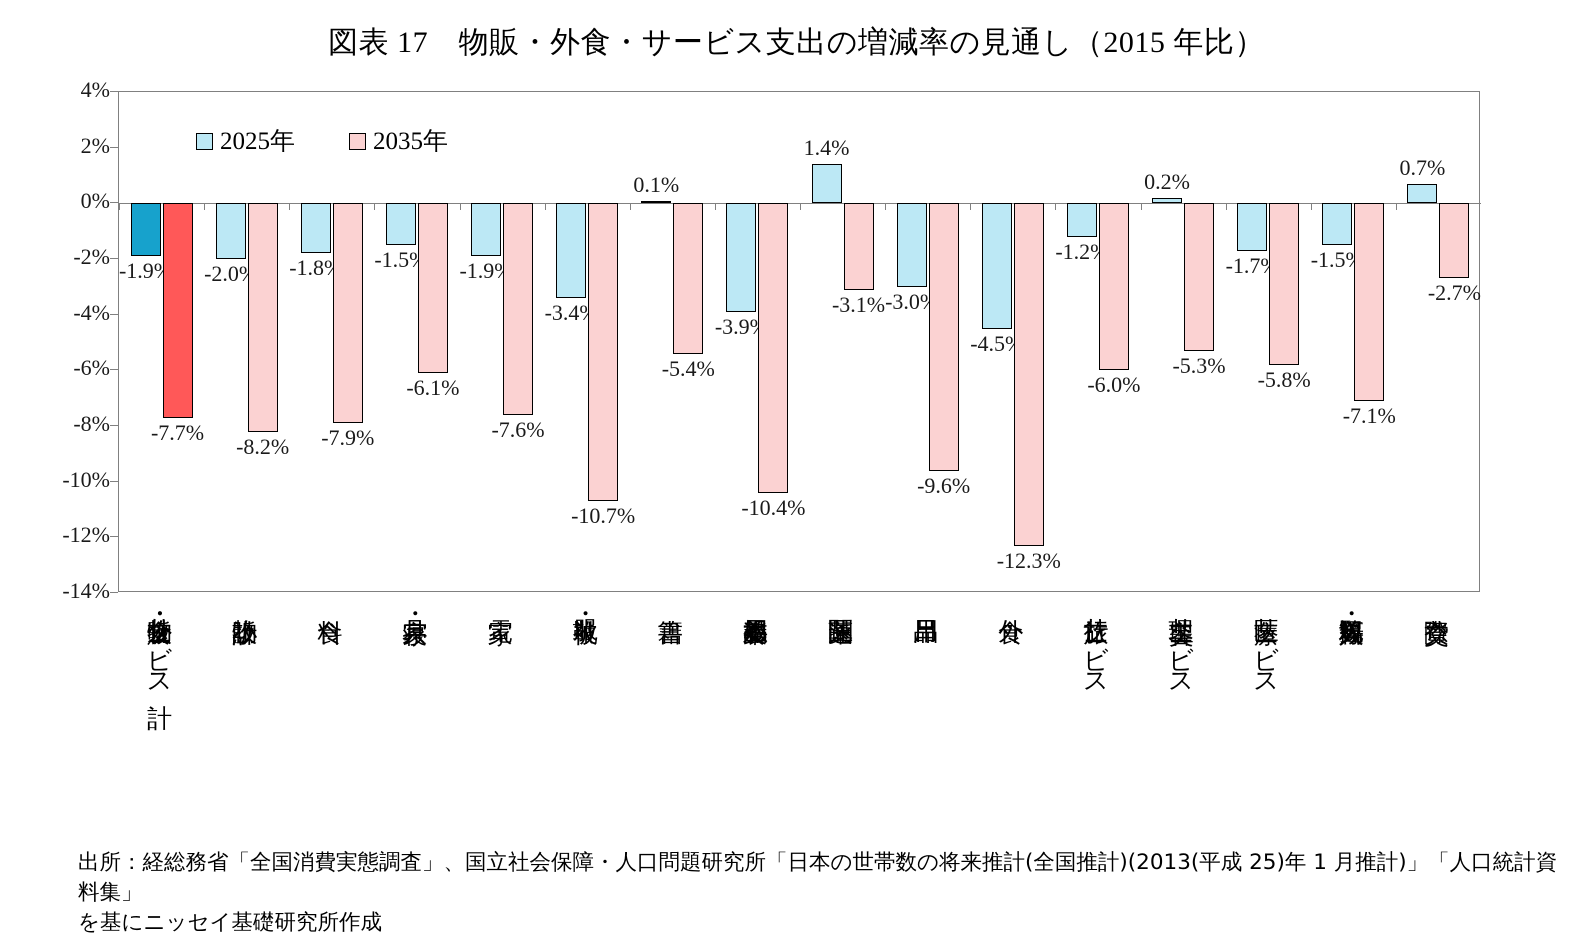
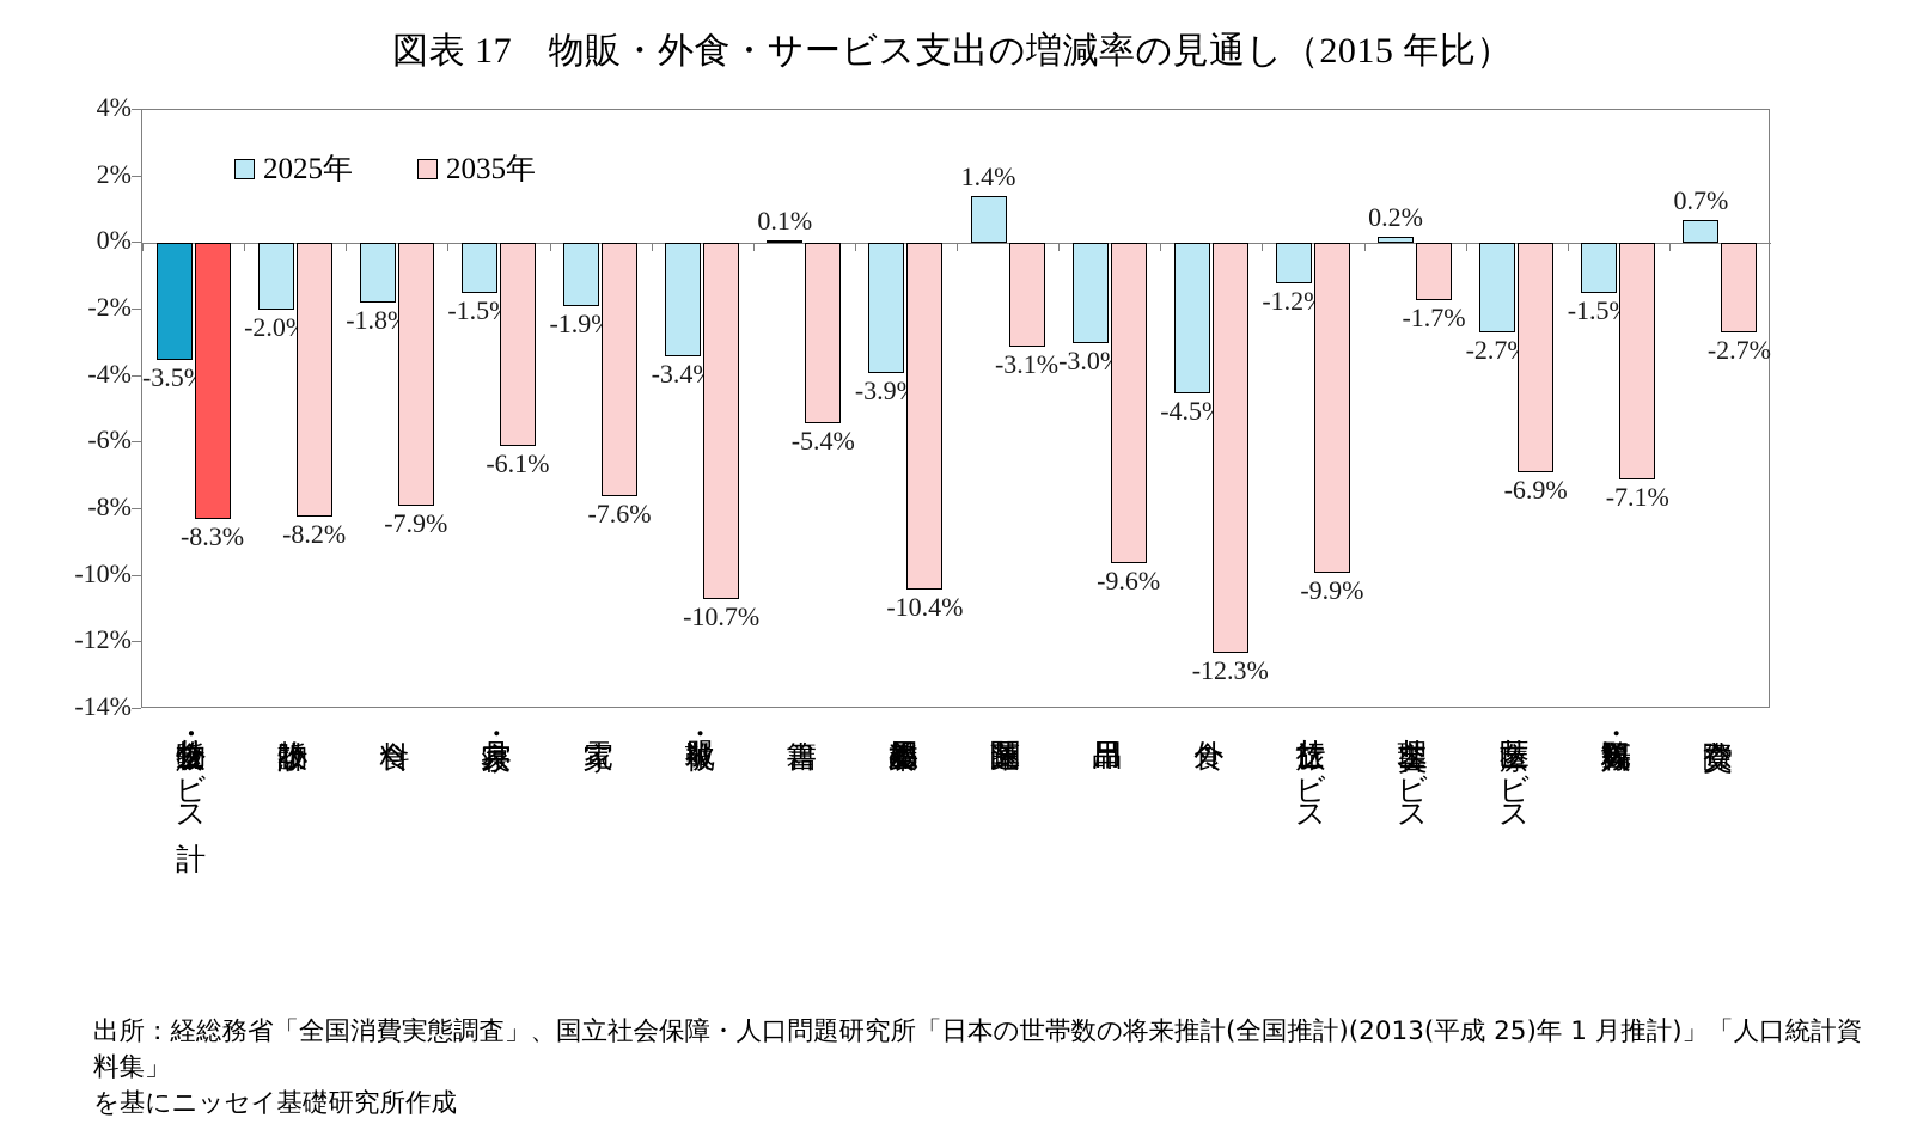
2025年/物販・外食・サービス計: -1.9% -> -3.5%
2035年/物販・外食・サービス計: -7.7% -> -8.3%
2035年/旅行サービス: -6.0% -> -9.9%
2035年/理美容サービス: -5.3% -> -1.7%
2025年/医療サービス: -1.7% -> -2.7%
2035年/医療サービス: -5.8% -> -6.9%
